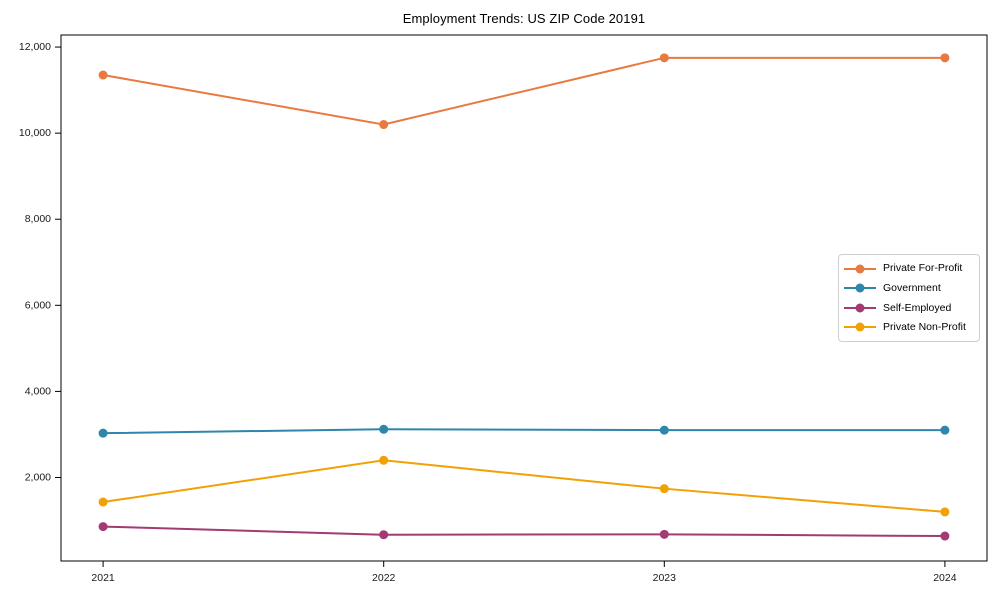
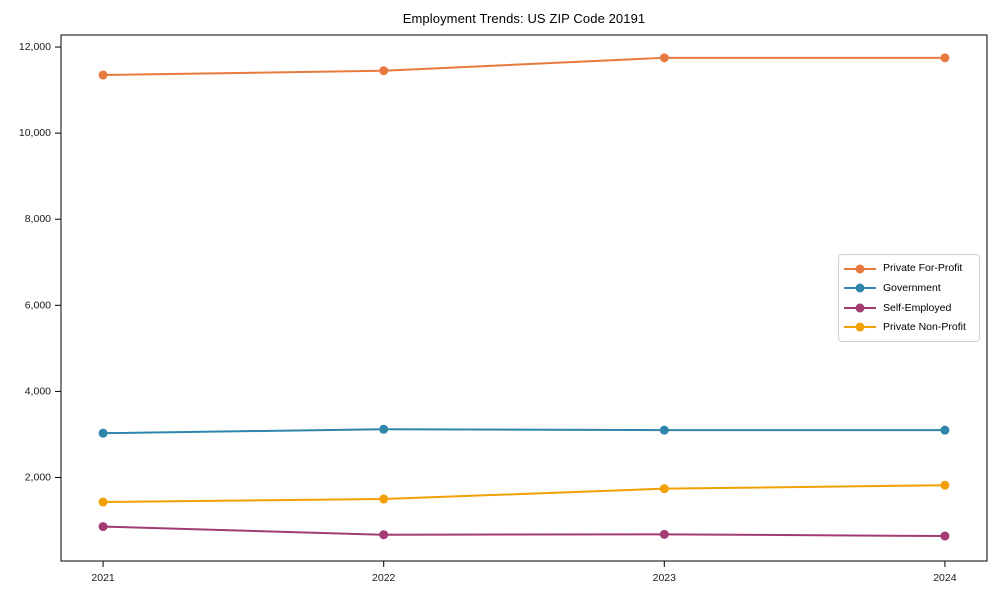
Private For-Profit/2022: 10200 -> 11400
Private Non-Profit/2022: 2400 -> 1500
Private Non-Profit/2024: 1200 -> 1800
